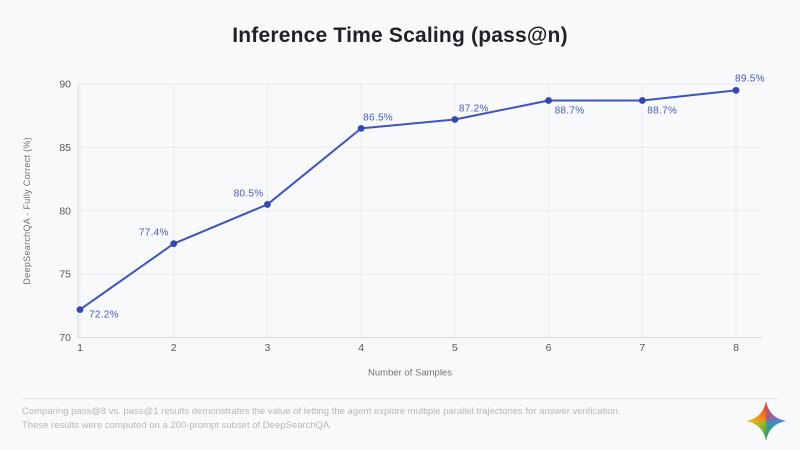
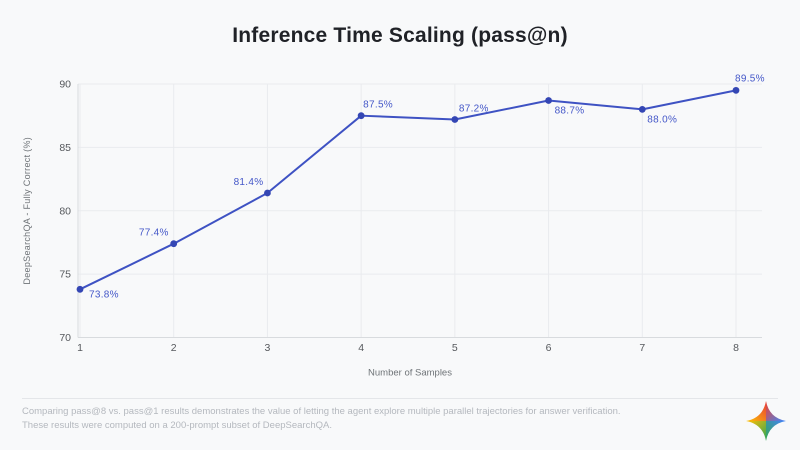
1: 72.2% -> 73.8%
3: 80.5% -> 81.4%
4: 86.5% -> 87.5%
7: 88.7% -> 88.0%
